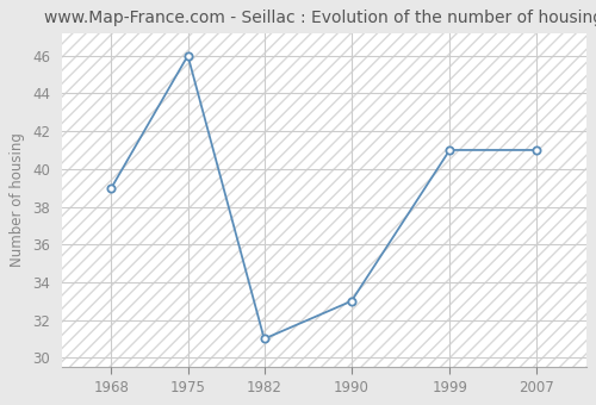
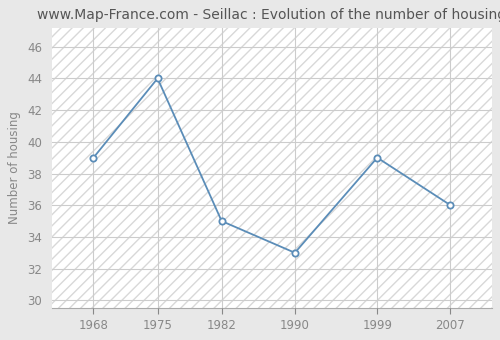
1975: 46 -> 44
1982: 31 -> 35
1999: 41 -> 39
2007: 41 -> 36
